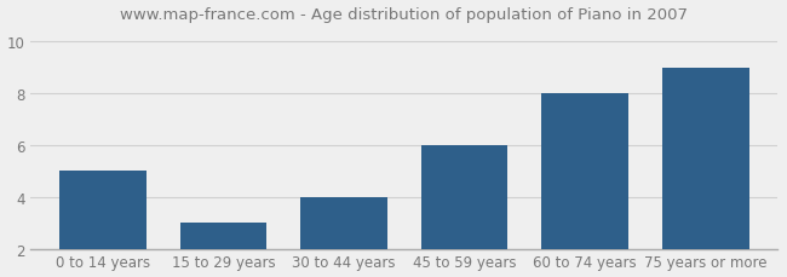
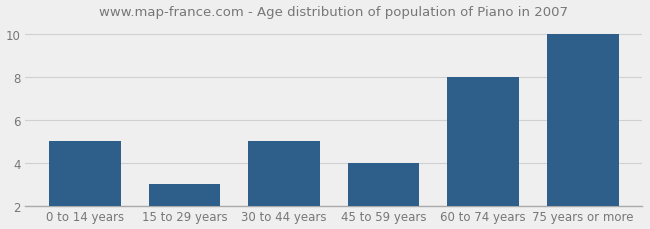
30 to 44 years: 4 -> 5
45 to 59 years: 6 -> 4
75 years or more: 9 -> 10
